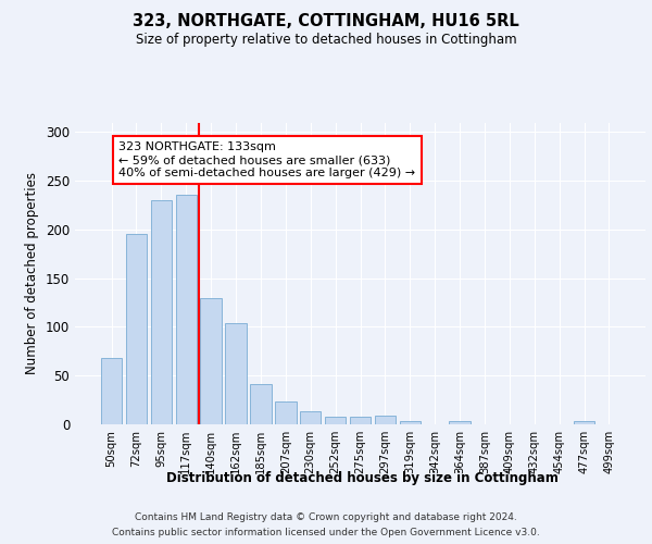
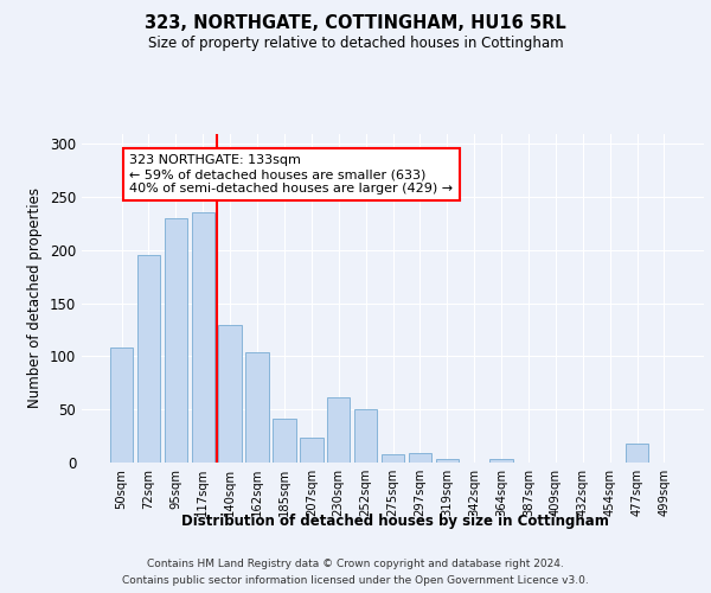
50sqm: 68 -> 108
230sqm: 13 -> 62
252sqm: 8 -> 50
477sqm: 3 -> 18
